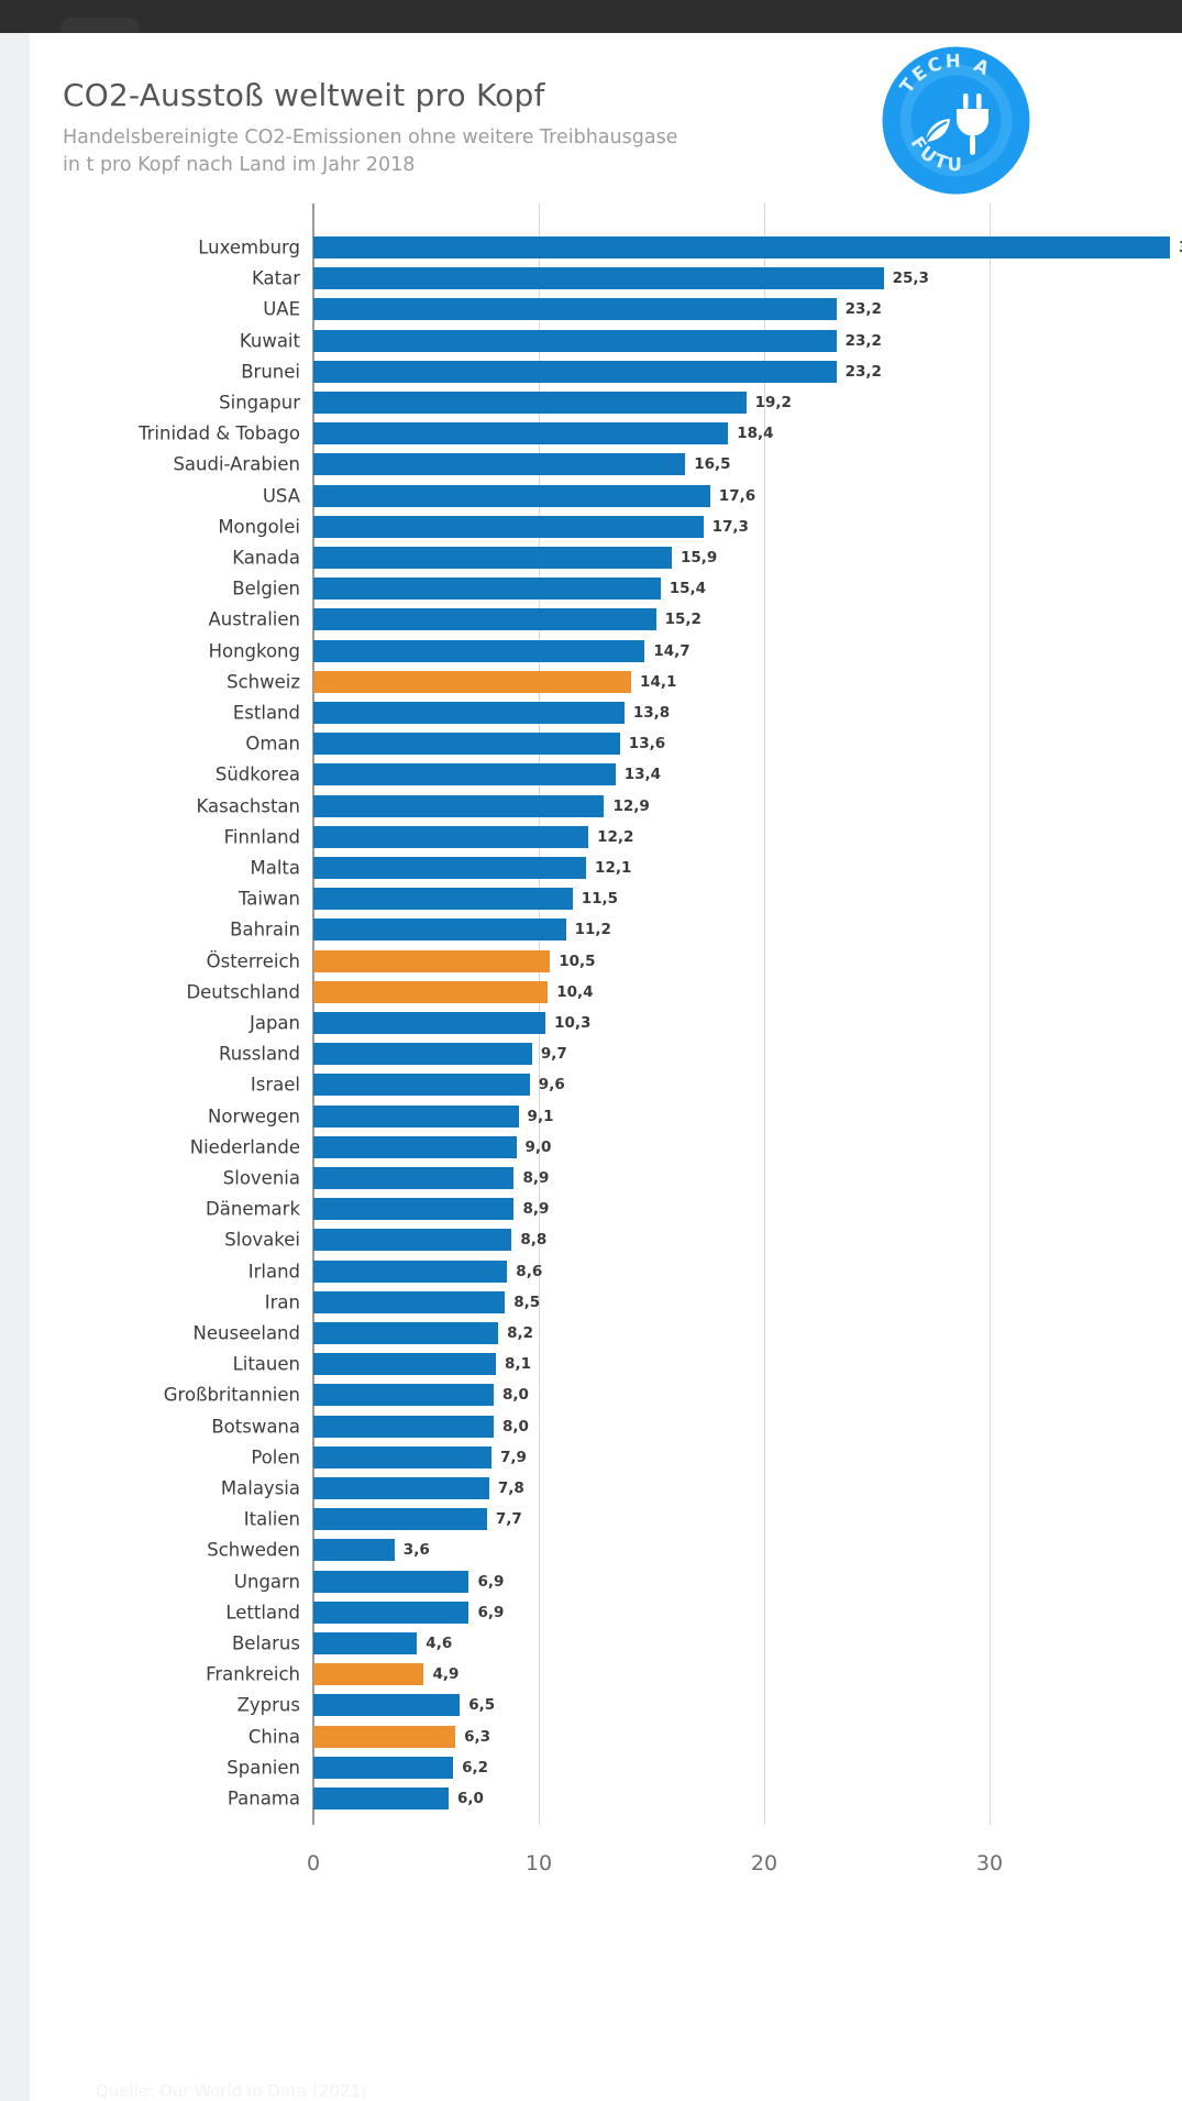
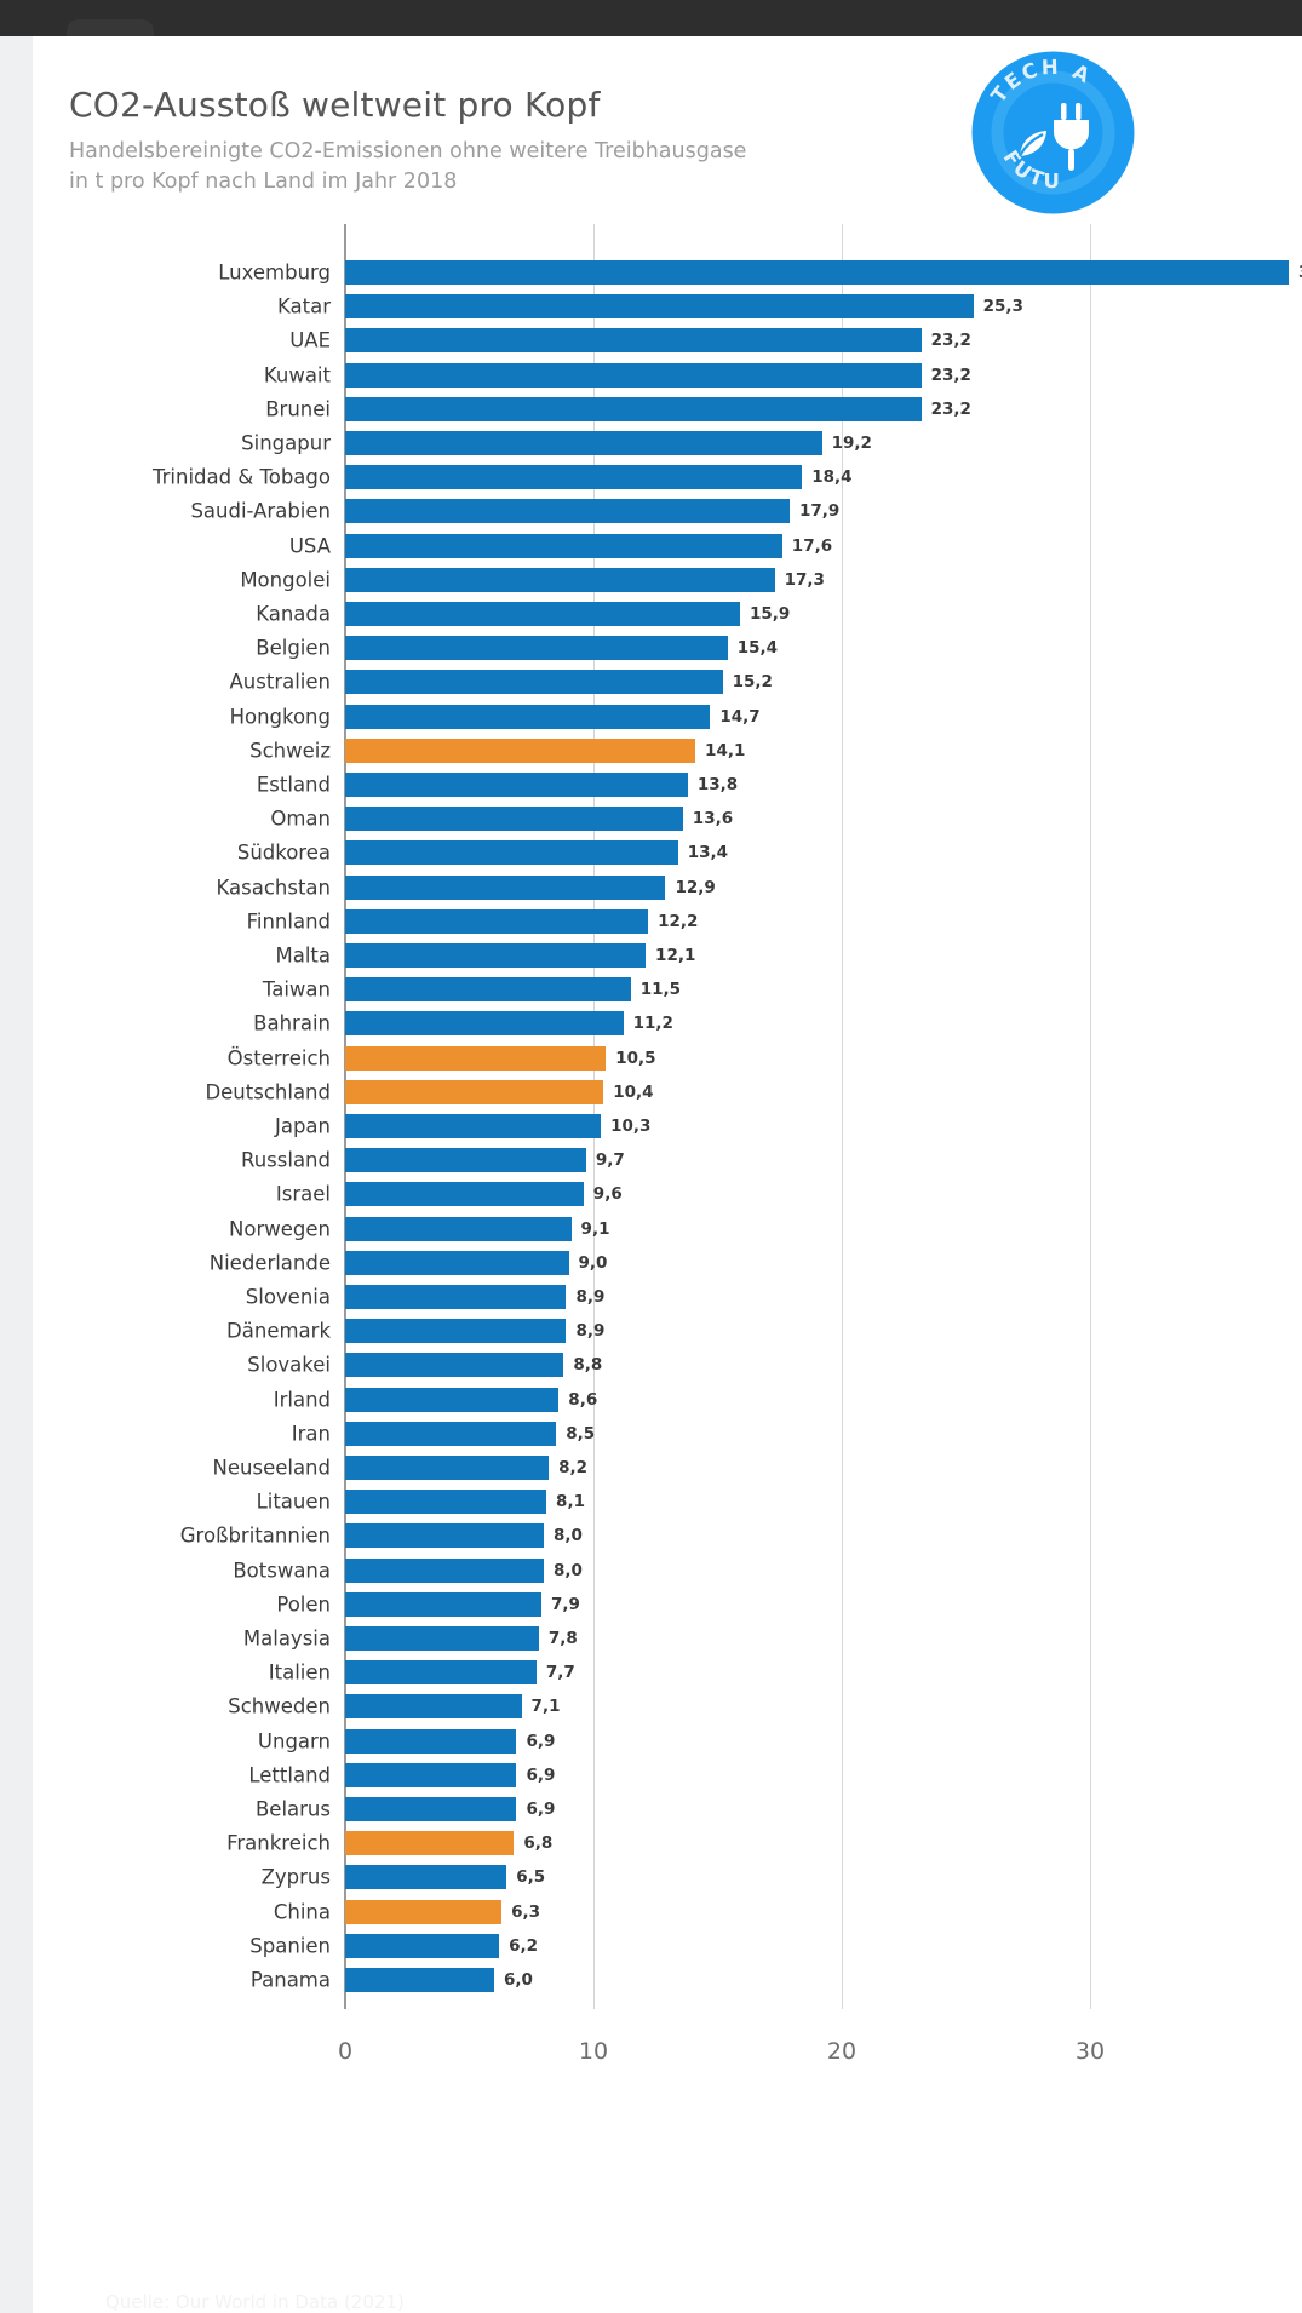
Saudi-Arabien: 16,5 -> 17,9
Schweden: 3,6 -> 7,1
Belarus: 4,6 -> 6,9
Frankreich: 4,9 -> 6,8
